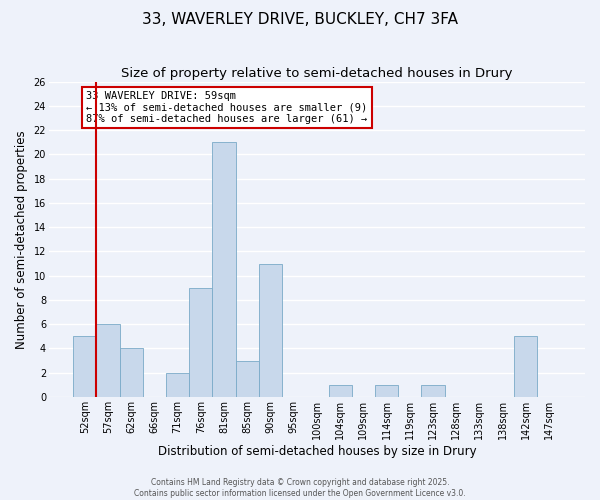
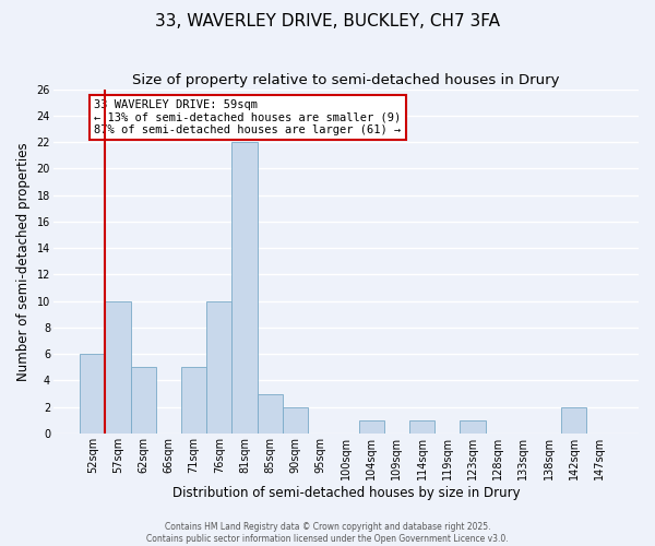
52sqm: 5 -> 6
57sqm: 6 -> 10
62sqm: 4 -> 5
71sqm: 2 -> 5
76sqm: 9 -> 10
81sqm: 21 -> 22
90sqm: 11 -> 2
142sqm: 5 -> 2
